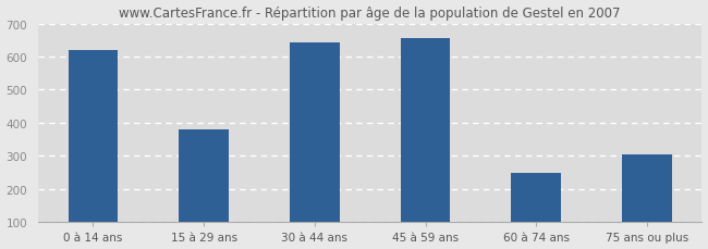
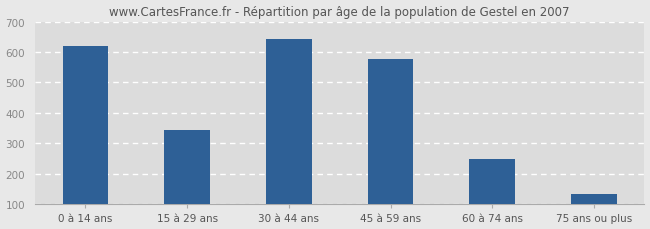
15 à 29 ans: 380 -> 345
45 à 59 ans: 655 -> 578
75 ans ou plus: 305 -> 135
